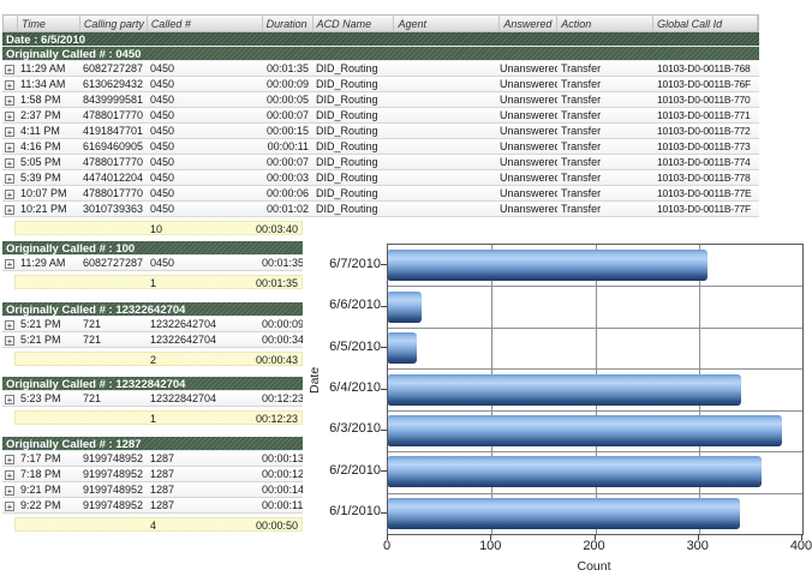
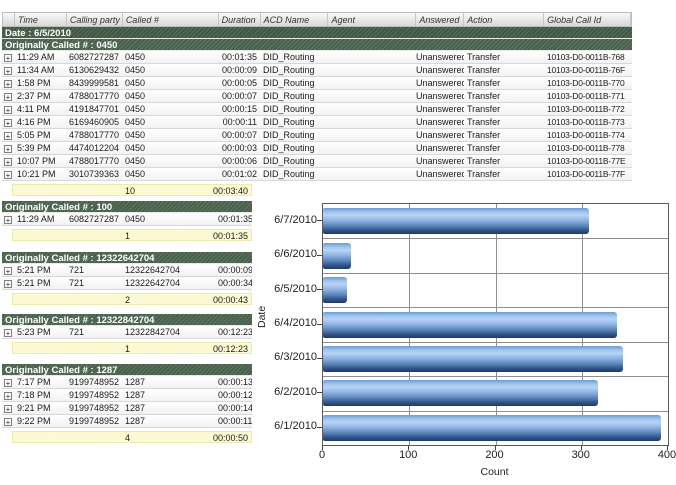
6/3/2010: 380 -> 350
6/2/2010: 360 -> 320
6/1/2010: 340 -> 390
